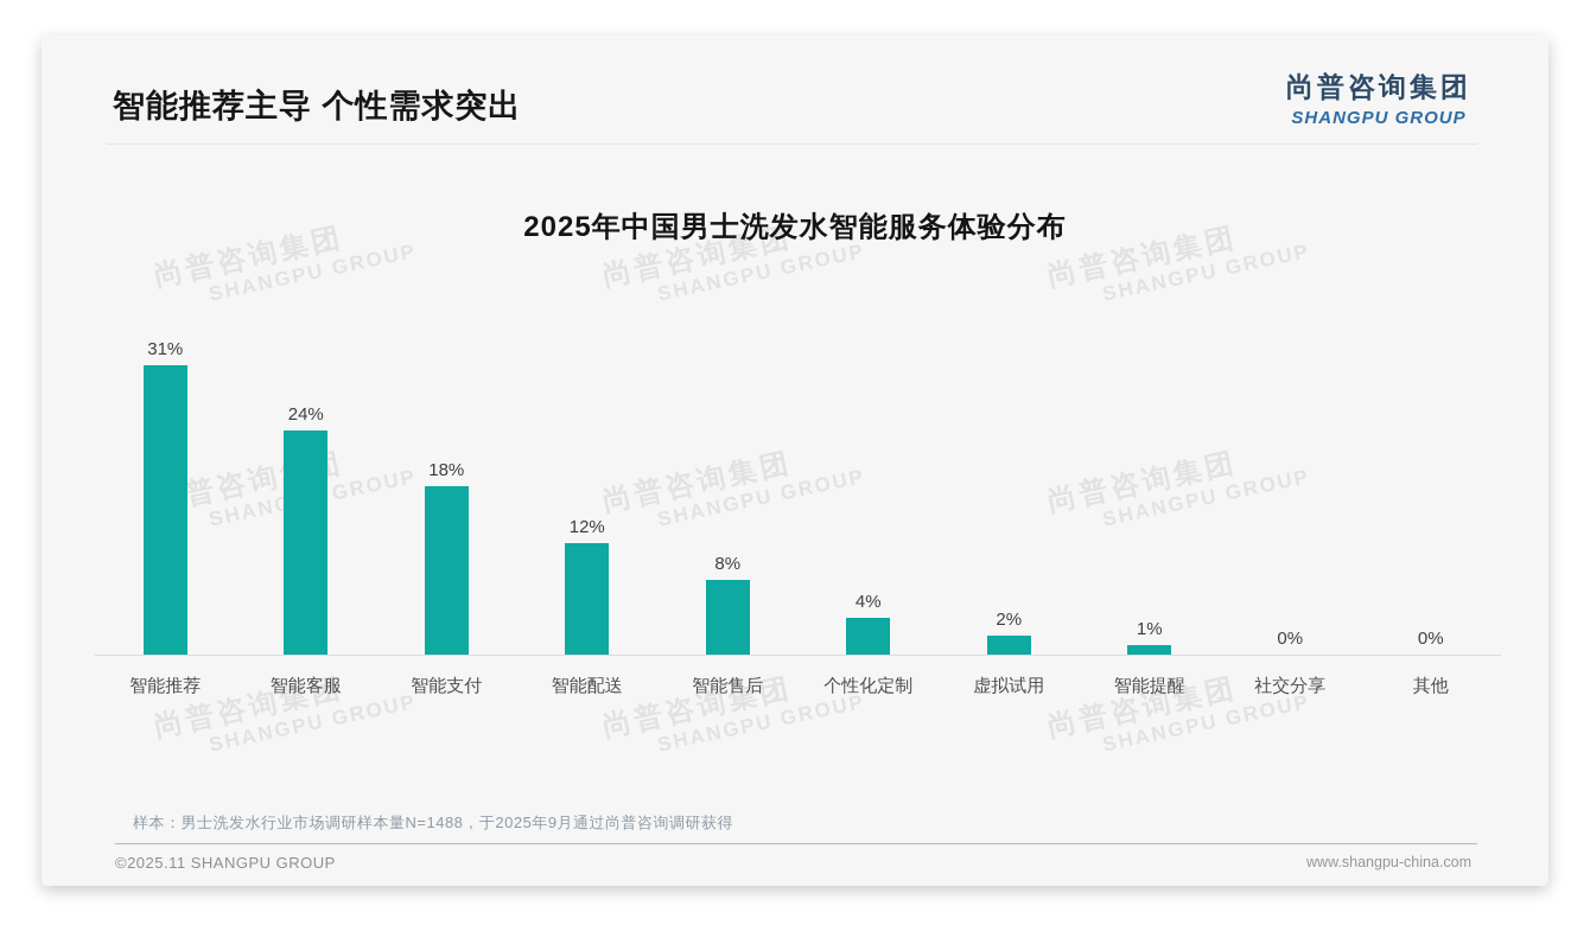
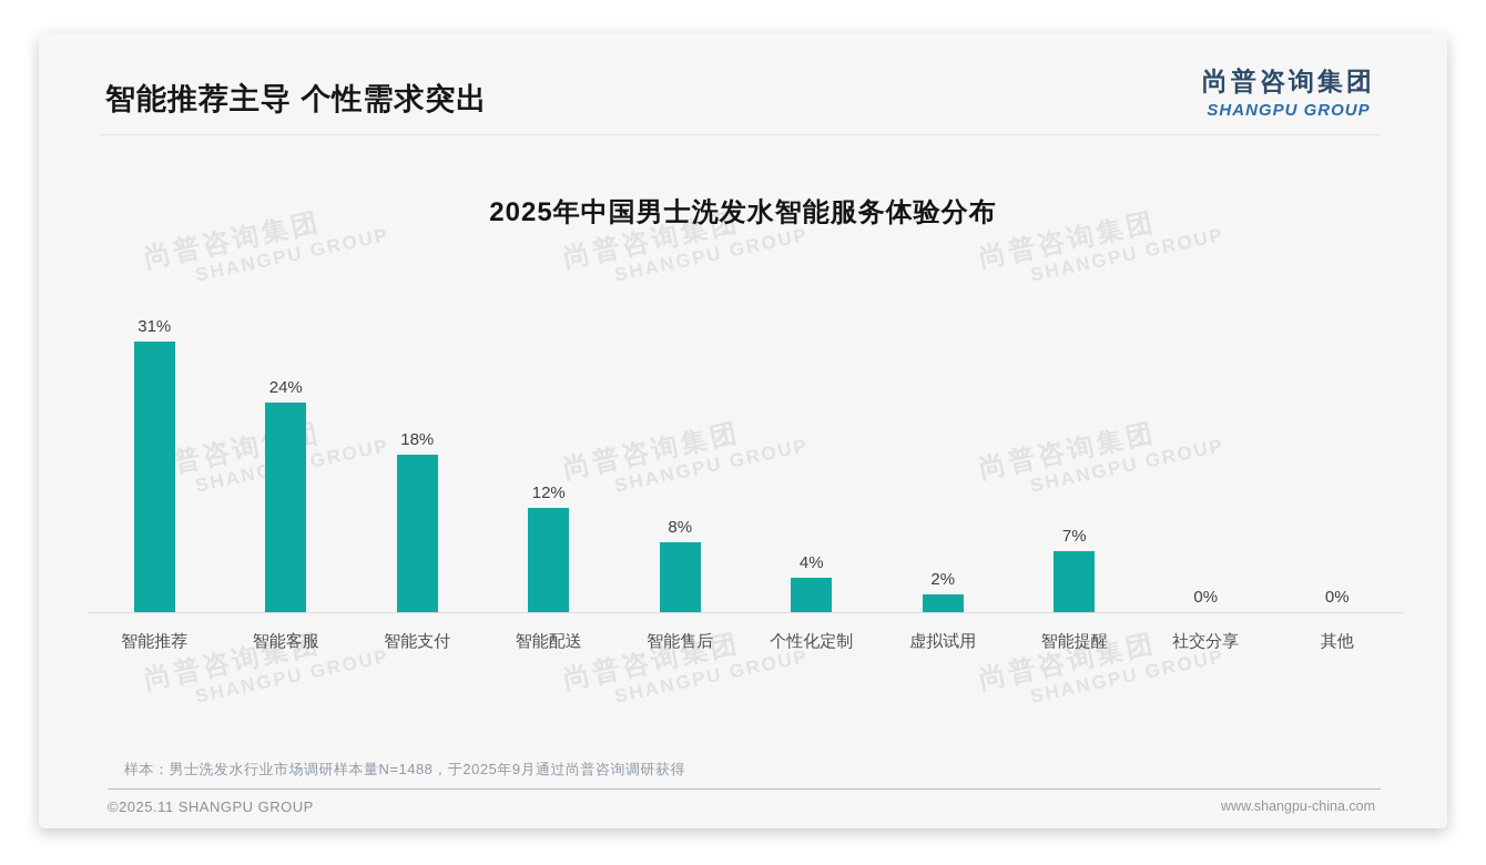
智能提醒: 1% -> 7%
